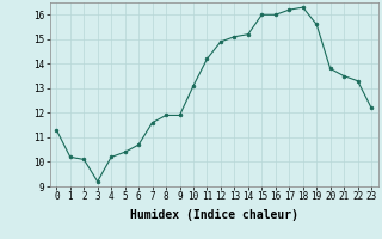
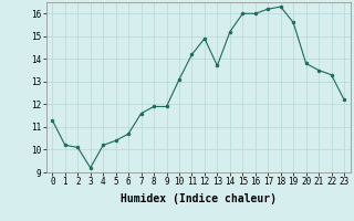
13: 15.1 -> 13.7
